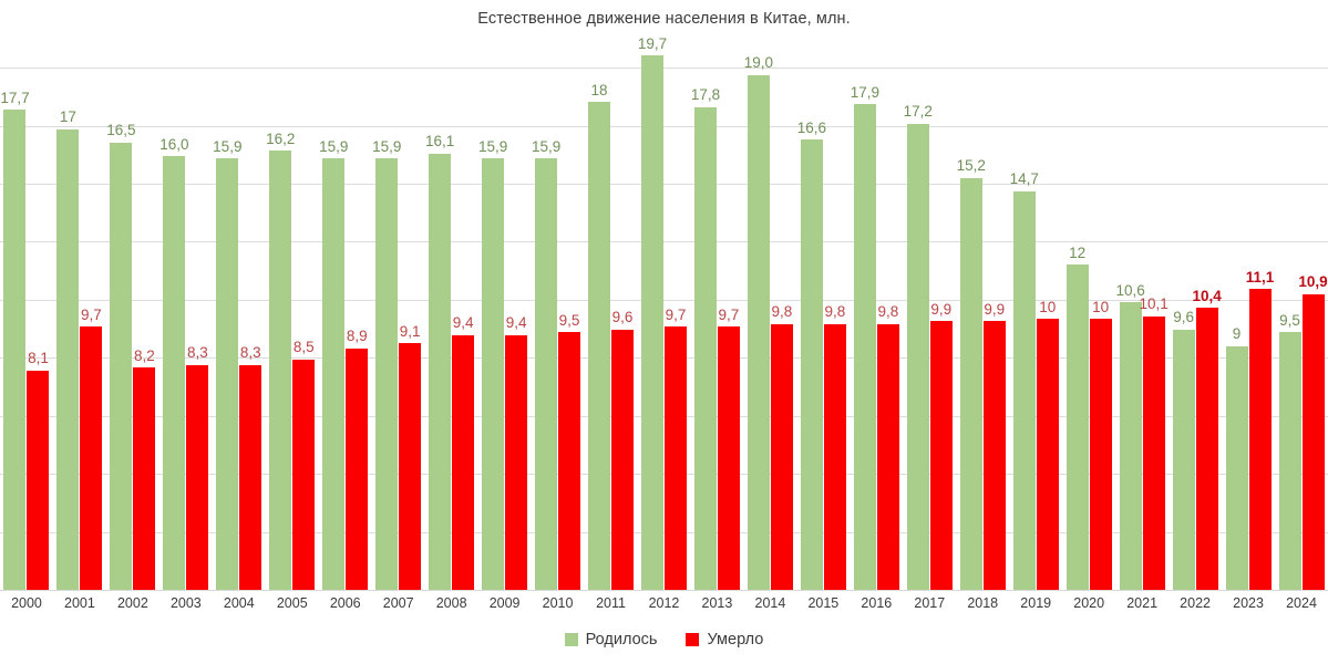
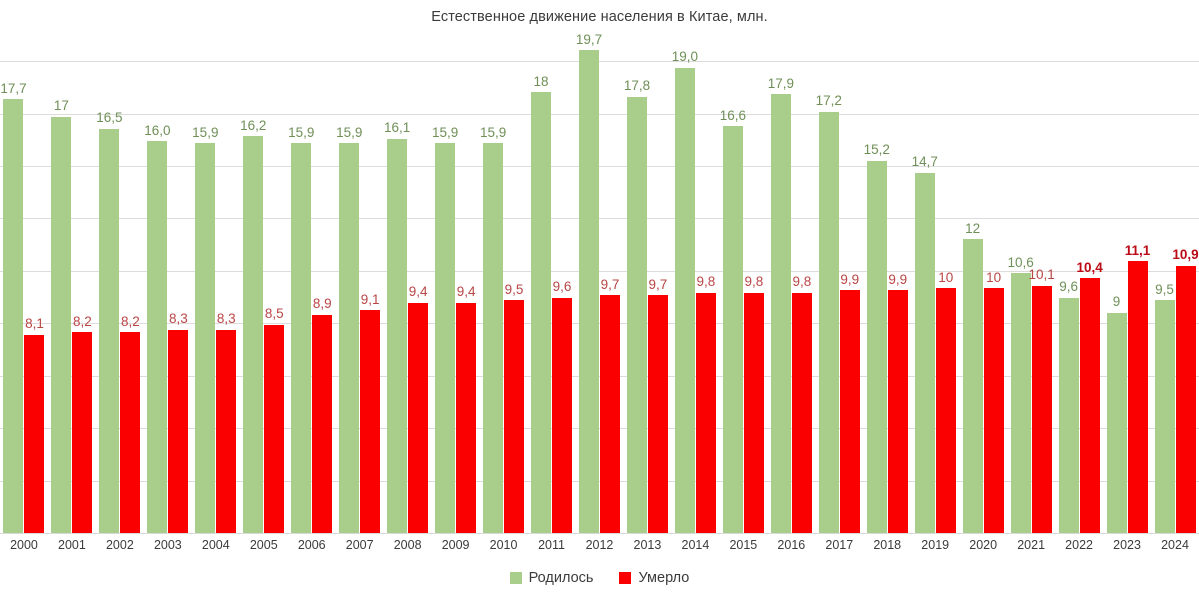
Умерло/2001: 9,7 -> 8,2
